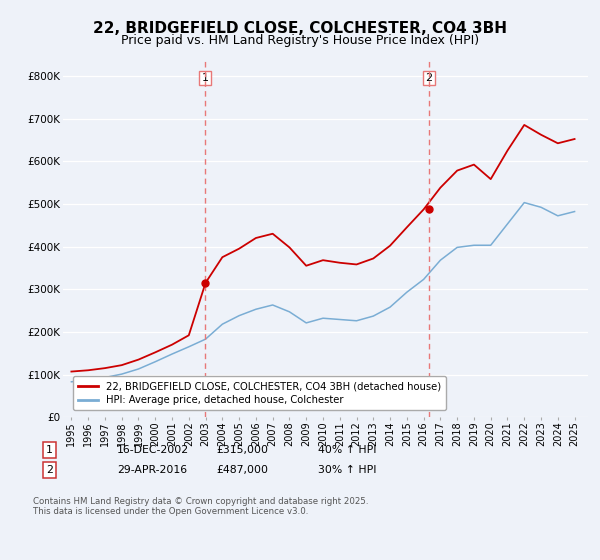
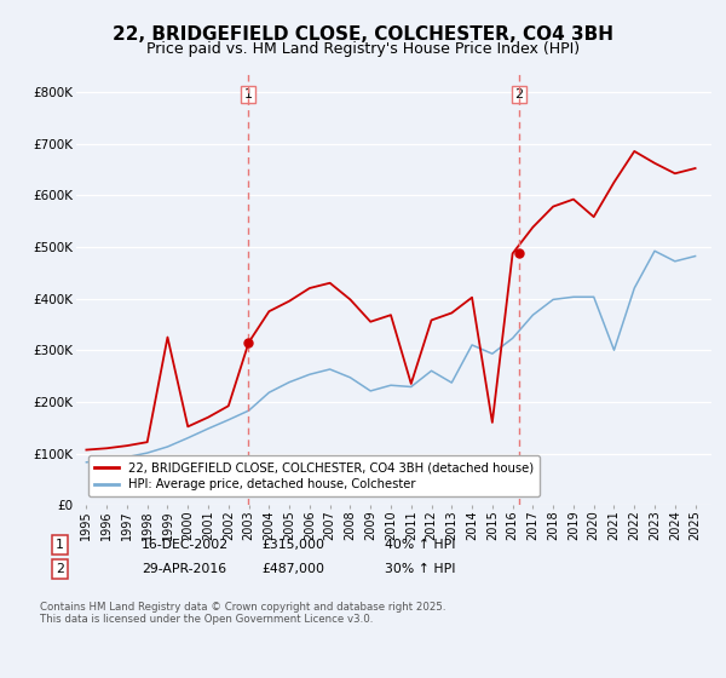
22, BRIDGEFIELD CLOSE, COLCHESTER, CO4 3BH (detached house)/1999: £135K -> £325K
22, BRIDGEFIELD CLOSE, COLCHESTER, CO4 3BH (detached house)/2011: £362K -> £235K
HPI: Average price, detached house, Colchester/2012: £226K -> £260K
HPI: Average price, detached house, Colchester/2014: £258K -> £310K
22, BRIDGEFIELD CLOSE, COLCHESTER, CO4 3BH (detached house)/2015: £445K -> £160K
HPI: Average price, detached house, Colchester/2021: £453K -> £300K
HPI: Average price, detached house, Colchester/2022: £503K -> £420K
